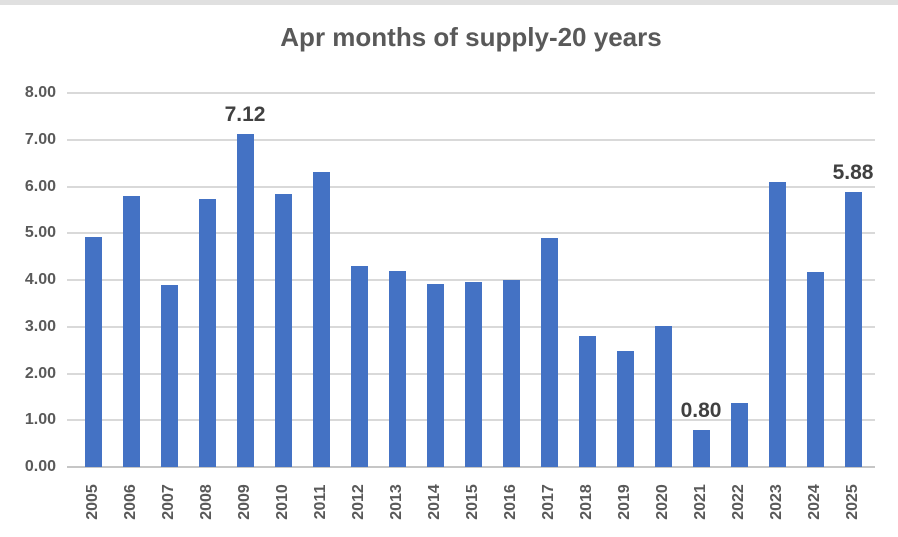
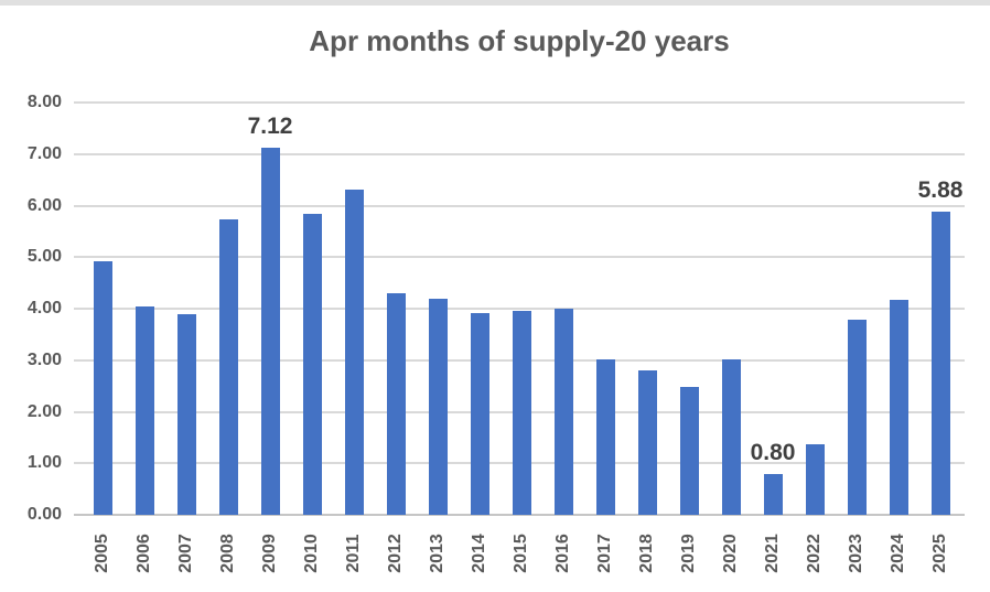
2006: 5.8 -> 4.0
2017: 4.9 -> 3.0
2023: 6.1 -> 3.8
